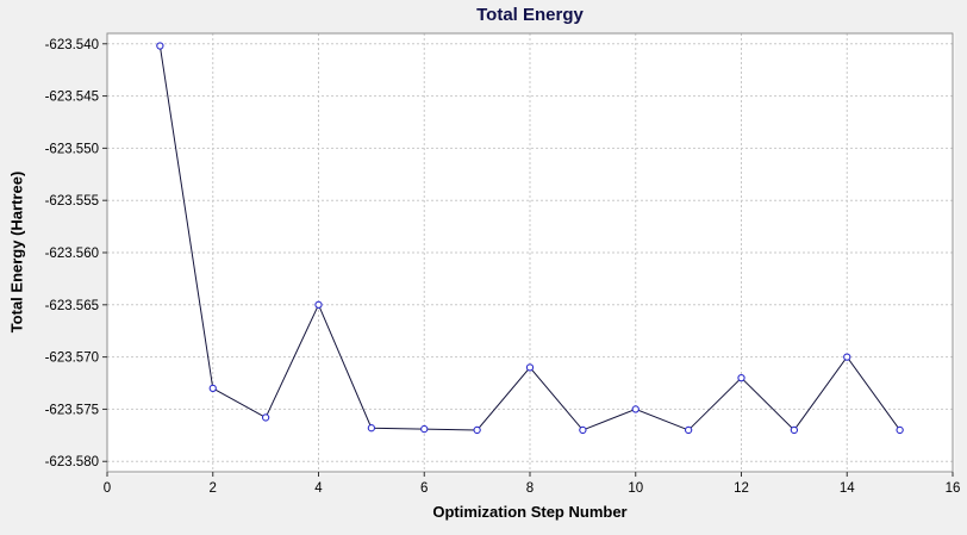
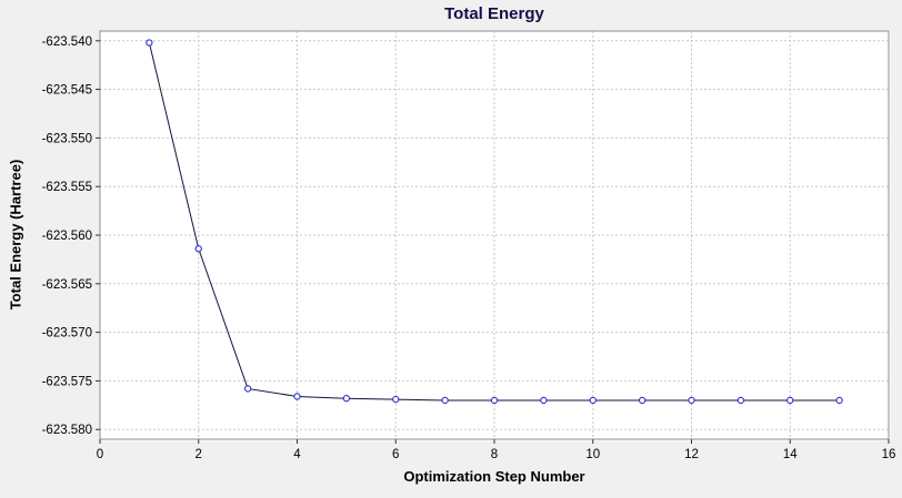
2: -623.573 -> -623.561
4: -623.565 -> -623.577
8: -623.571 -> -623.577
10: -623.575 -> -623.577
12: -623.572 -> -623.577
14: -623.570 -> -623.577
